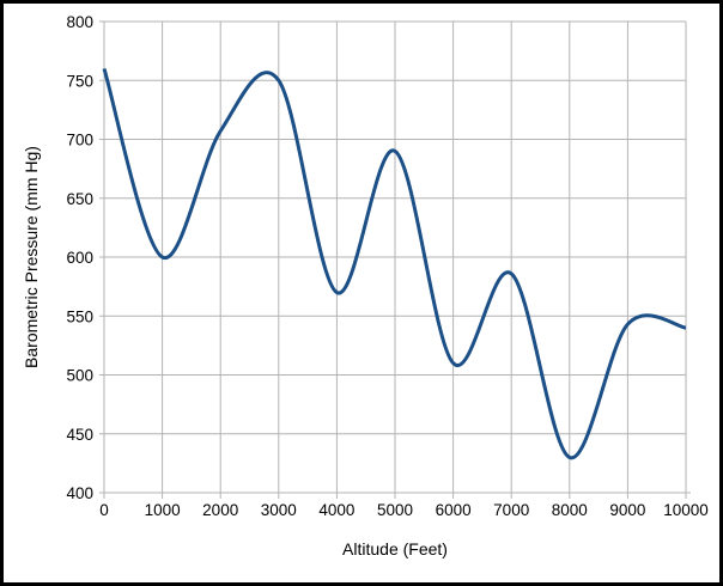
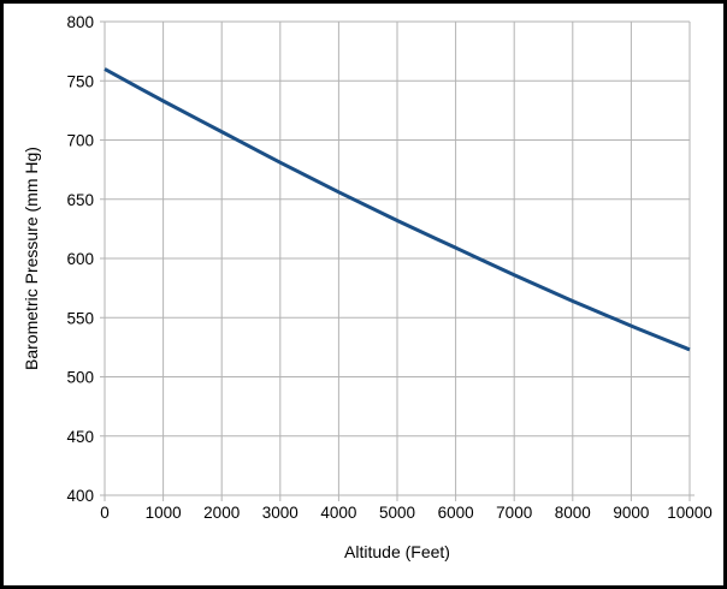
1000: 600 -> 730
3000: 750 -> 680
4000: 570 -> 660
5000: 690 -> 630
6000: 510 -> 610
8000: 430 -> 560
10000: 540 -> 520
